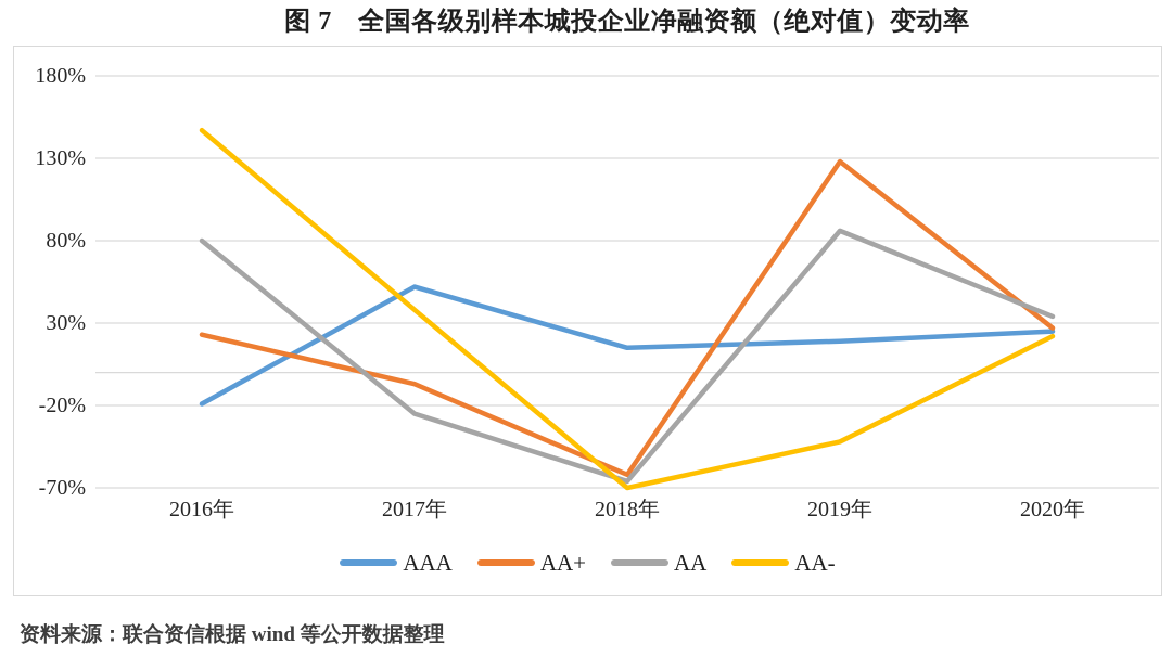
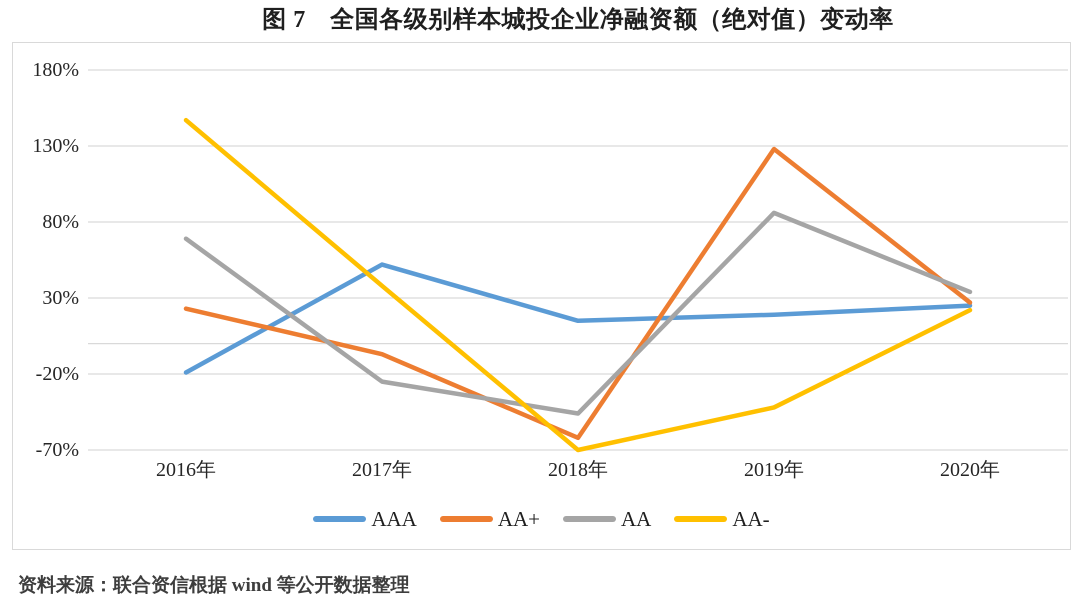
AA/2016年: 80% -> 69%
AA/2018年: -66% -> -46%
